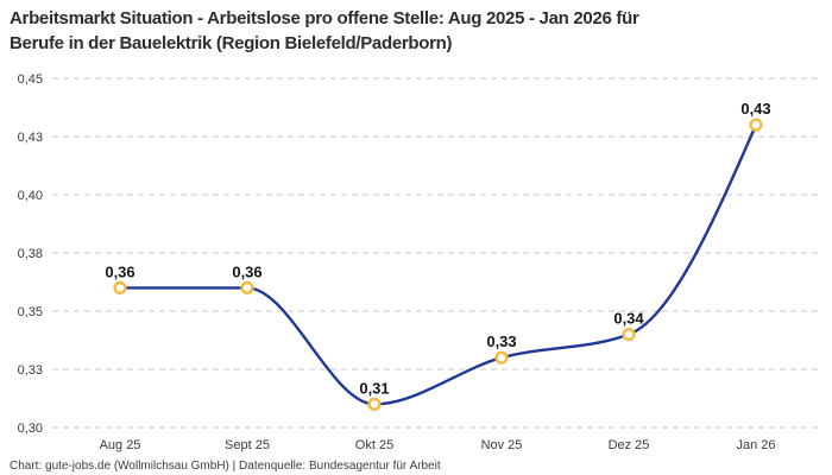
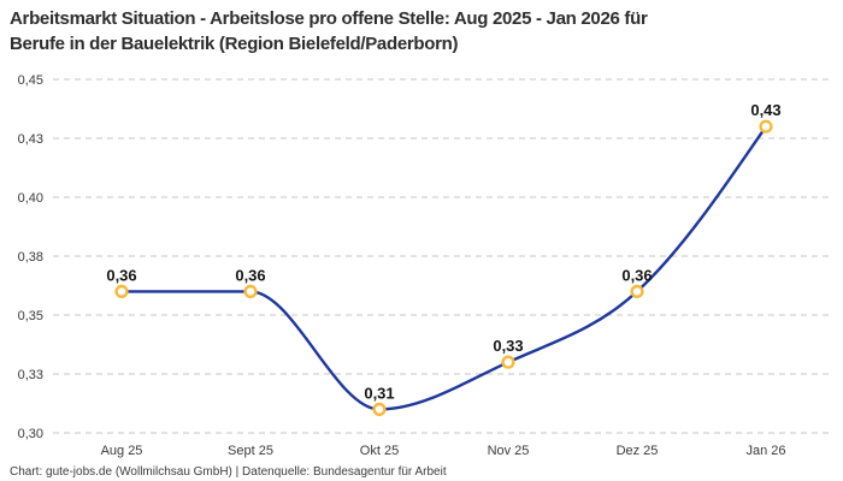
Dez 25: 0,34 -> 0,36
